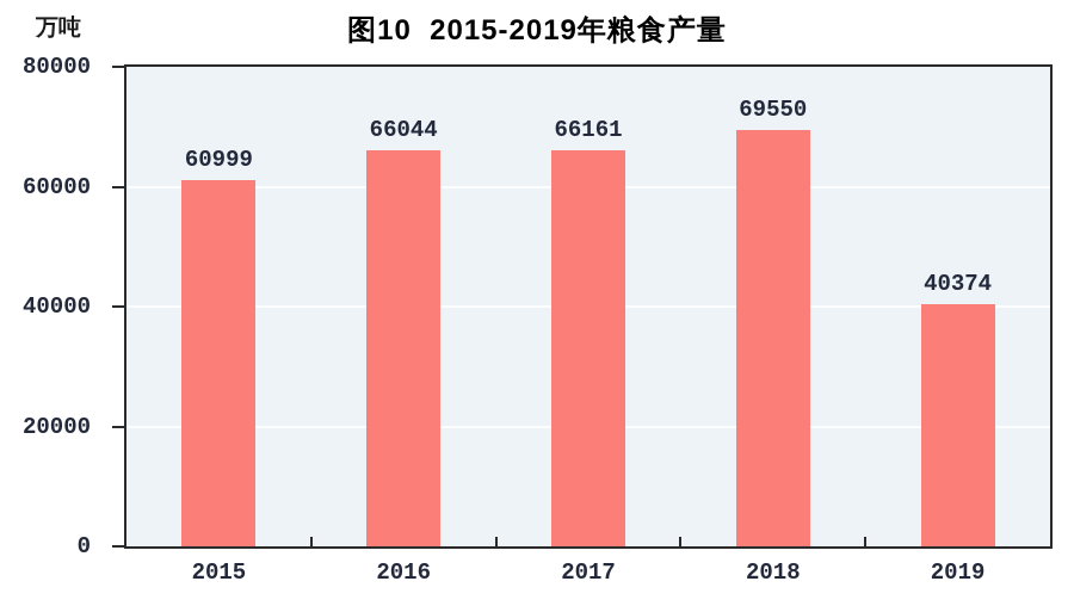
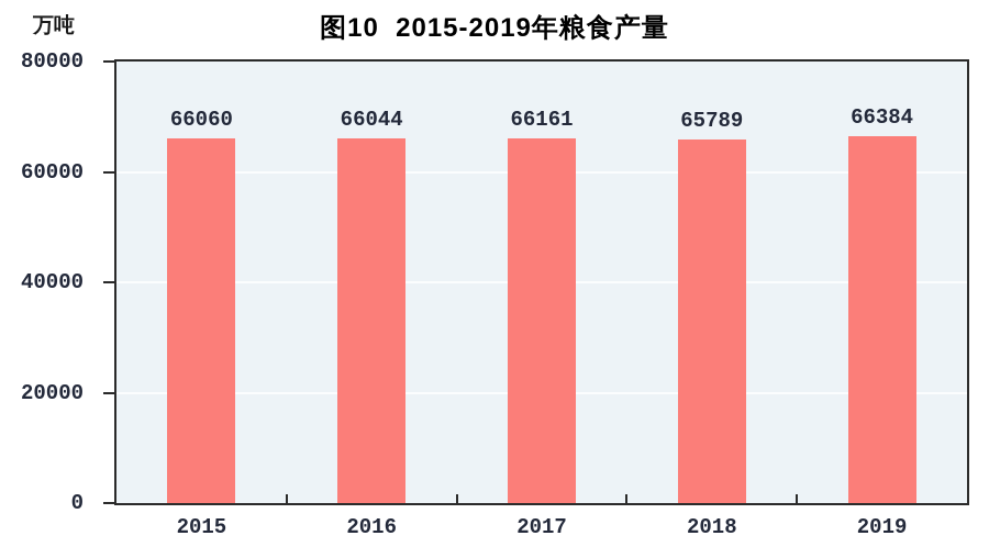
2015: 60999 -> 66060
2018: 69550 -> 65789
2019: 40374 -> 66384
